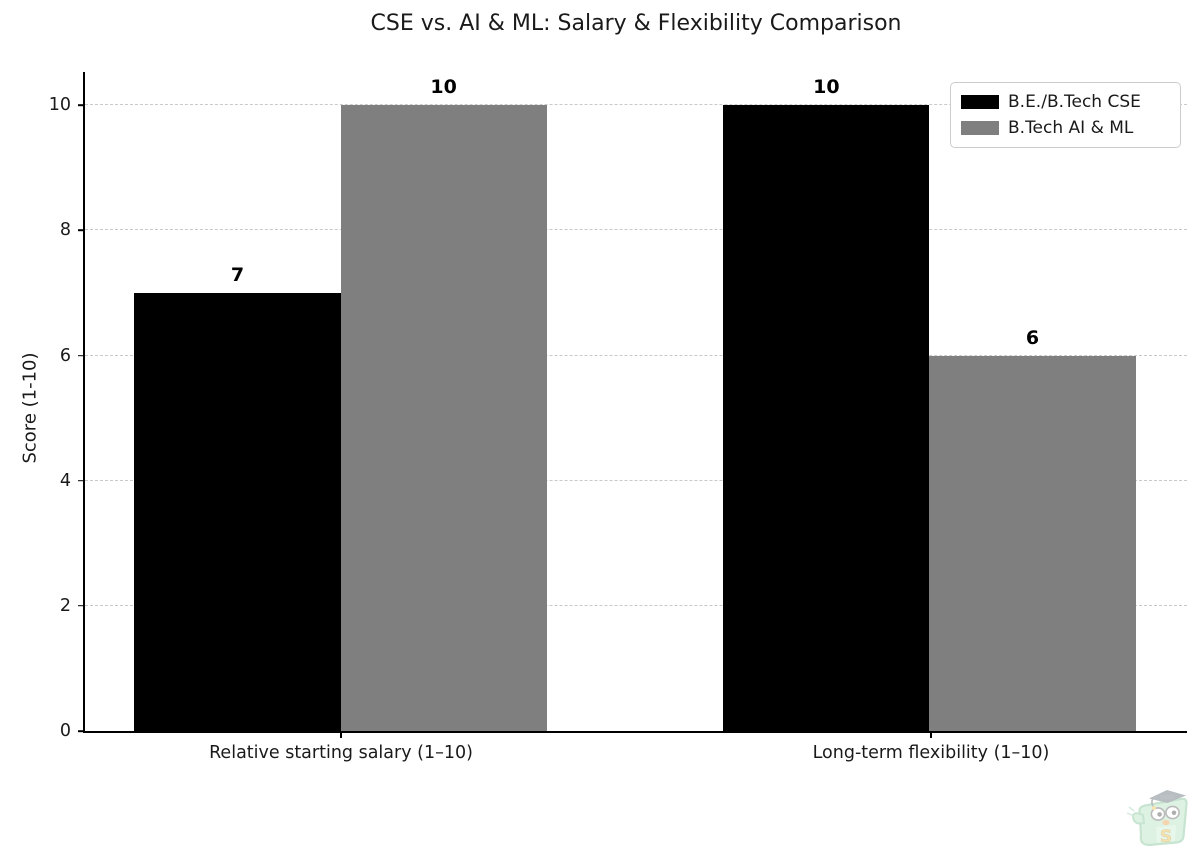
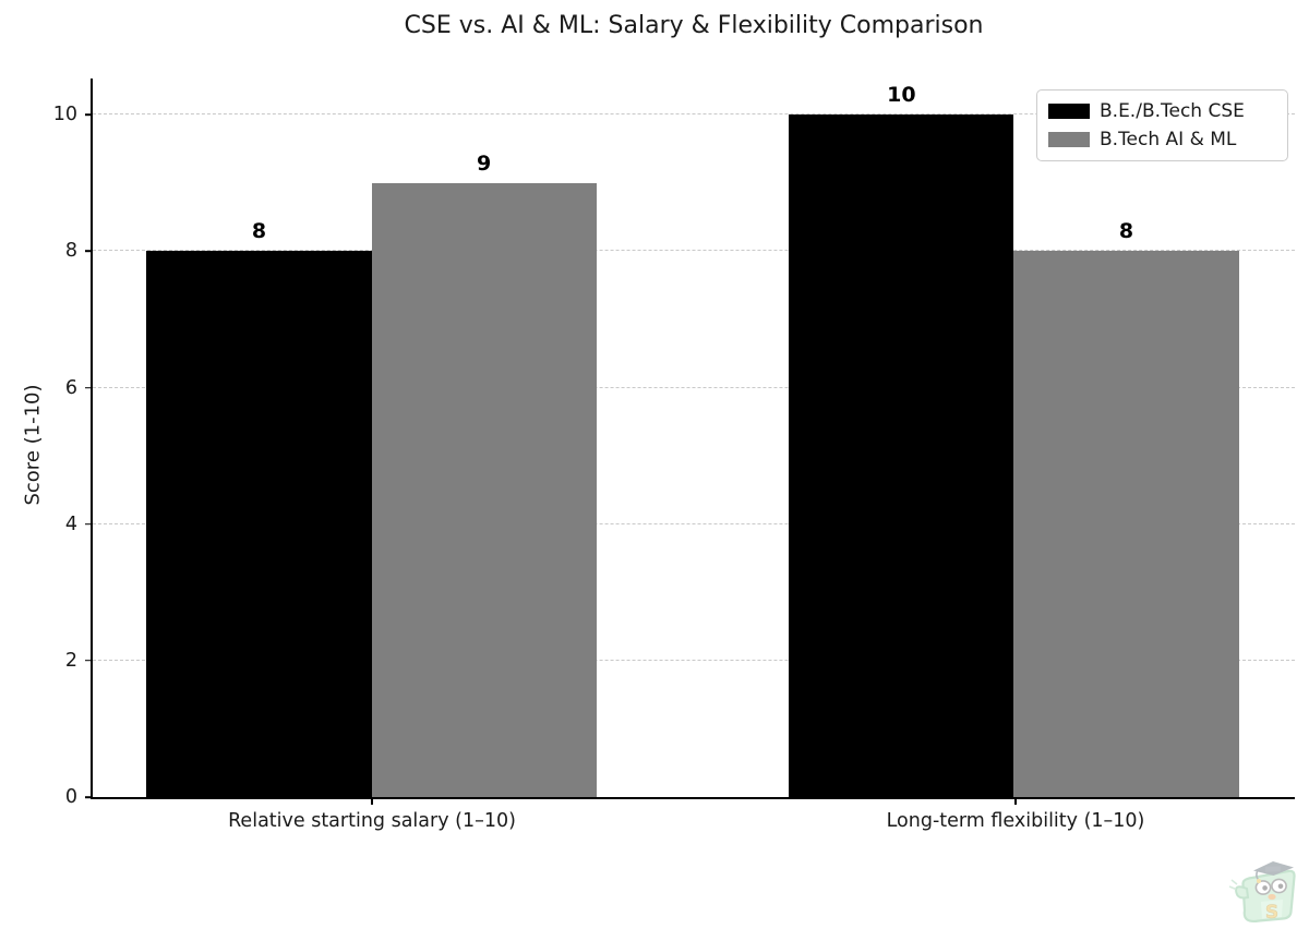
B.E./B.Tech CSE/Relative starting salary (1–10): 7 -> 8
B.Tech AI & ML/Relative starting salary (1–10): 10 -> 9
B.Tech AI & ML/Long-term flexibility (1–10): 6 -> 8
